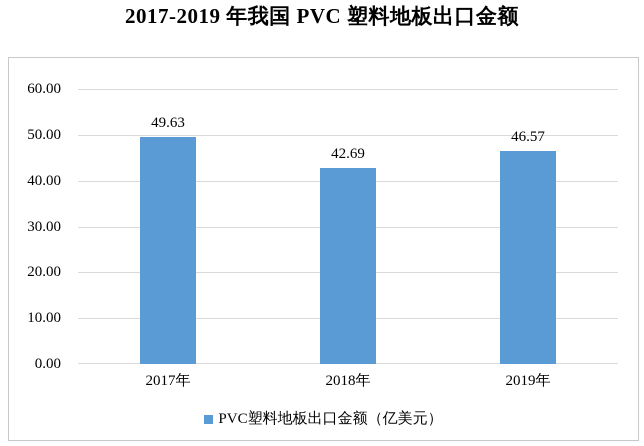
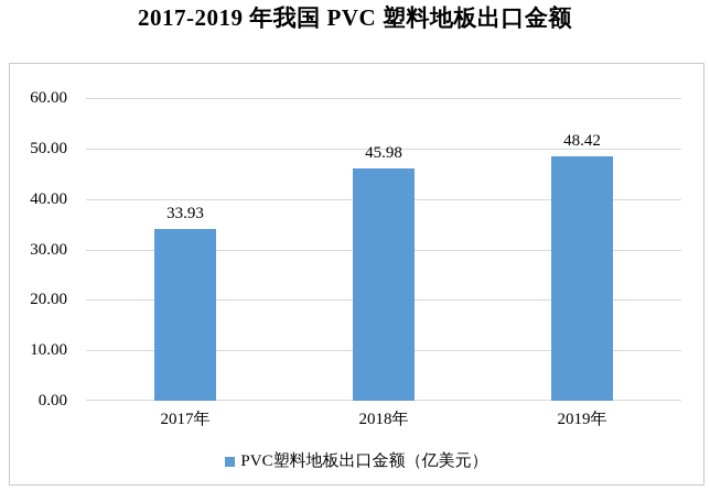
2017年: 49.63 -> 33.93
2018年: 42.69 -> 45.98
2019年: 46.57 -> 48.42
